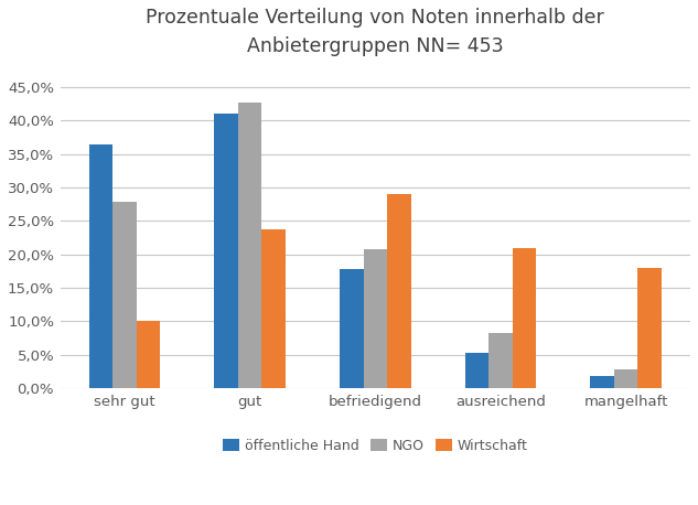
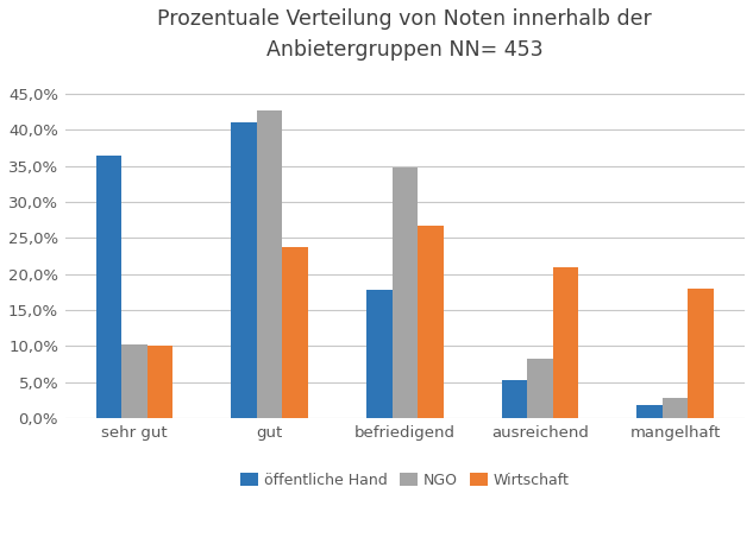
NGO/sehr gut: 27,8% -> 10,2%
NGO/befriedigend: 20,8% -> 34,8%
Wirtschaft/befriedigend: 29,0% -> 26,8%
